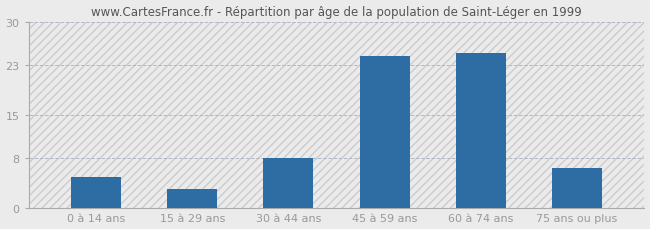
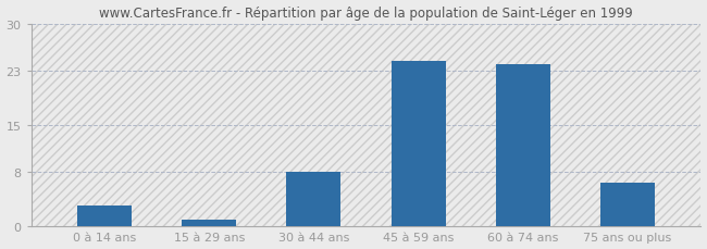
0 à 14 ans: 5.0 -> 3.0
15 à 29 ans: 3.0 -> 1.0
60 à 74 ans: 25.0 -> 24.0
